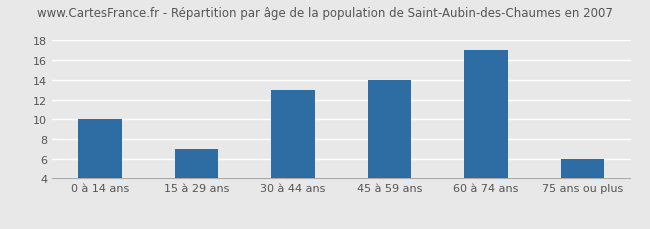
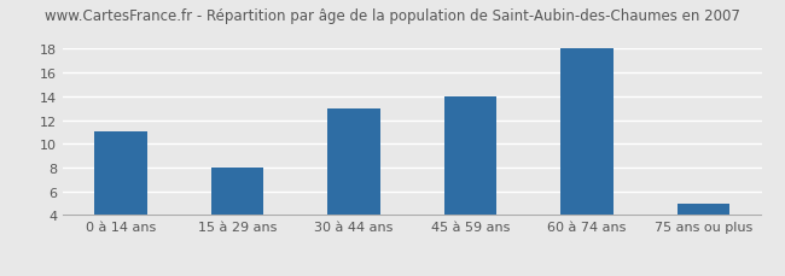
0 à 14 ans: 10 -> 11
15 à 29 ans: 7 -> 8
60 à 74 ans: 17 -> 18
75 ans ou plus: 6 -> 5
